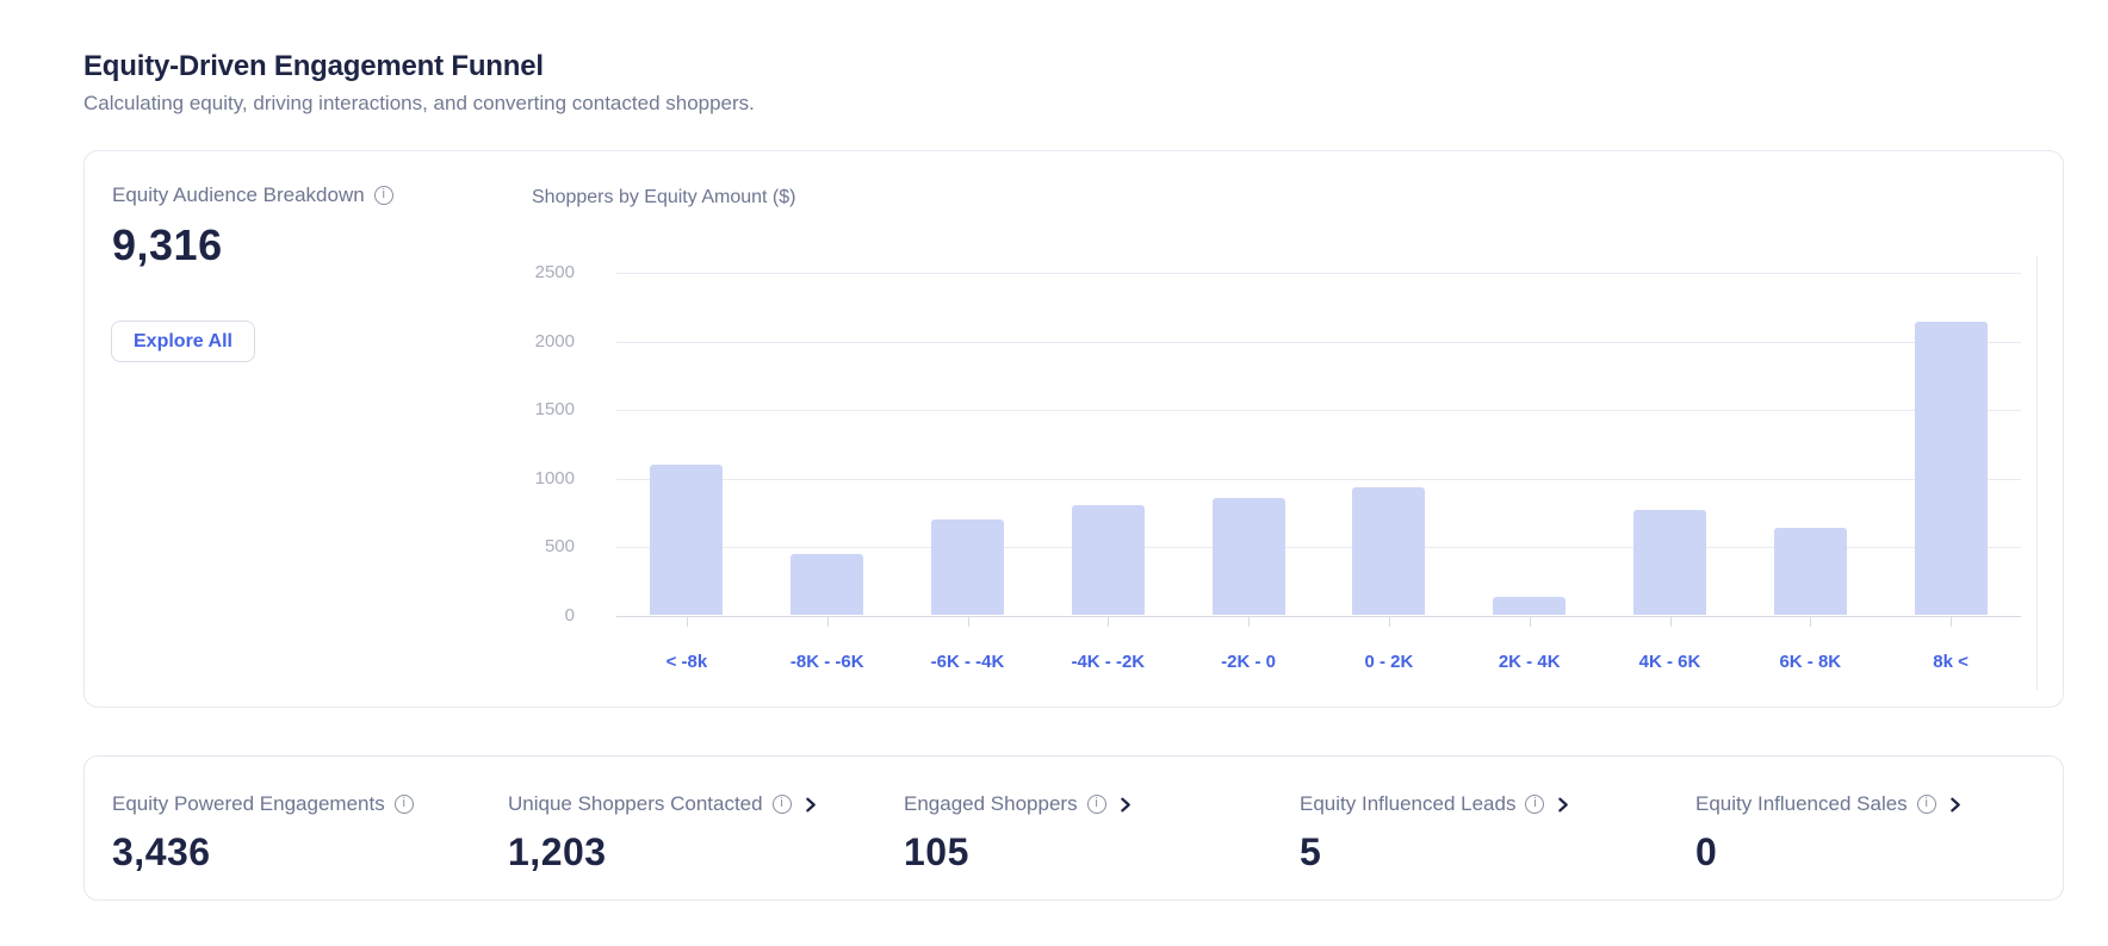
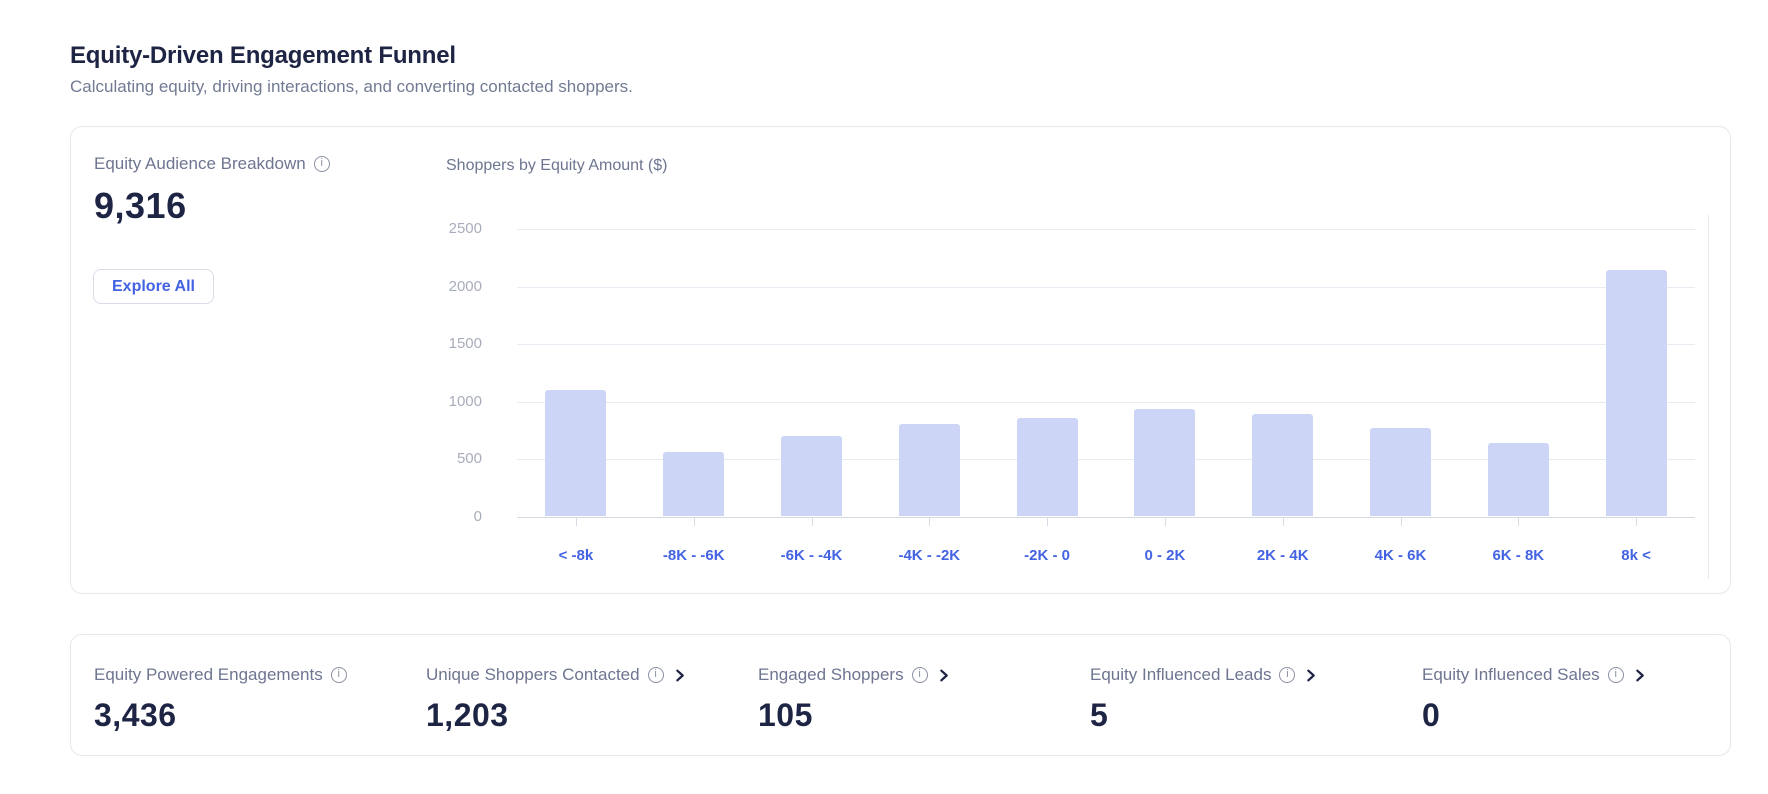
-8K - -6K: 440 -> 560
2K - 4K: 130 -> 880
